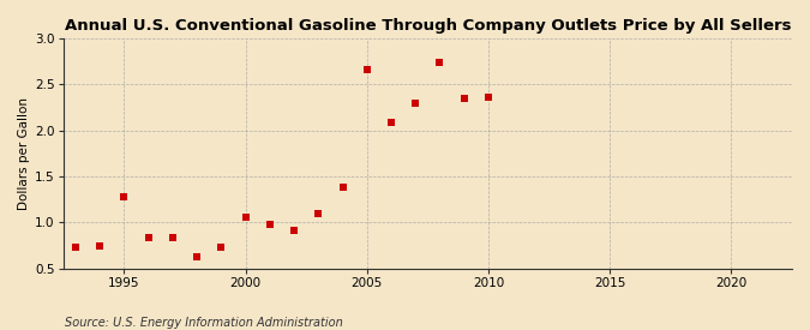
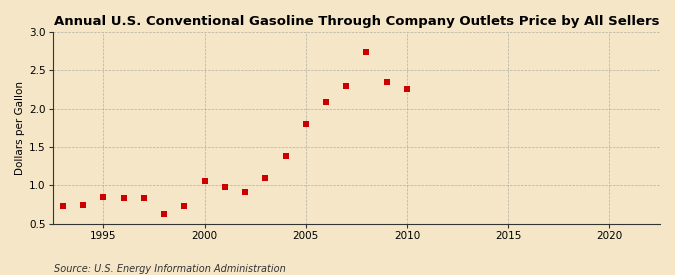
1995: 1.28 -> 0.85
2005: 2.66 -> 1.80
2010: 2.36 -> 2.26
